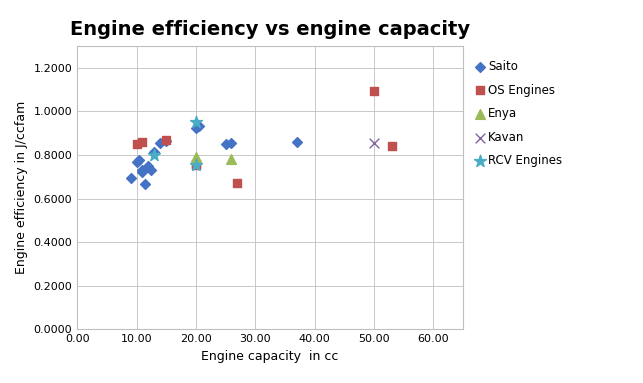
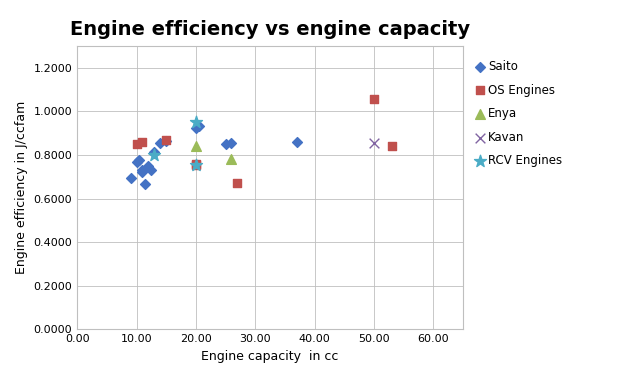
Enya/20.00: 0.79 -> 0.84
OS Engines/50.00: 1.095 -> 1.055
